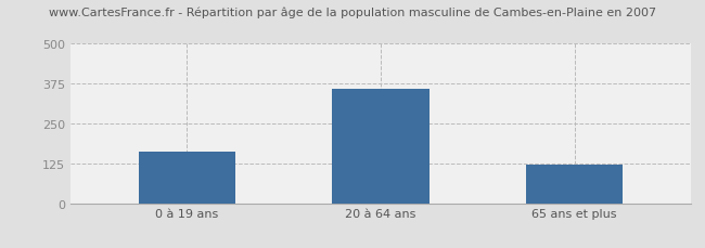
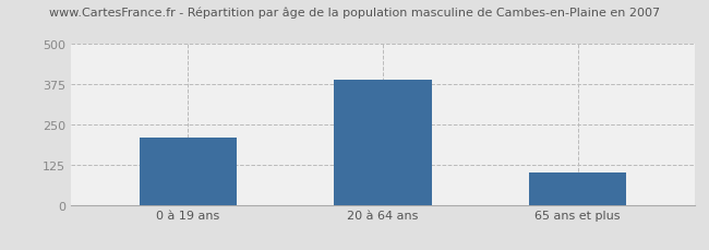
0 à 19 ans: 160 -> 210
20 à 64 ans: 360 -> 390
65 ans et plus: 120 -> 100
